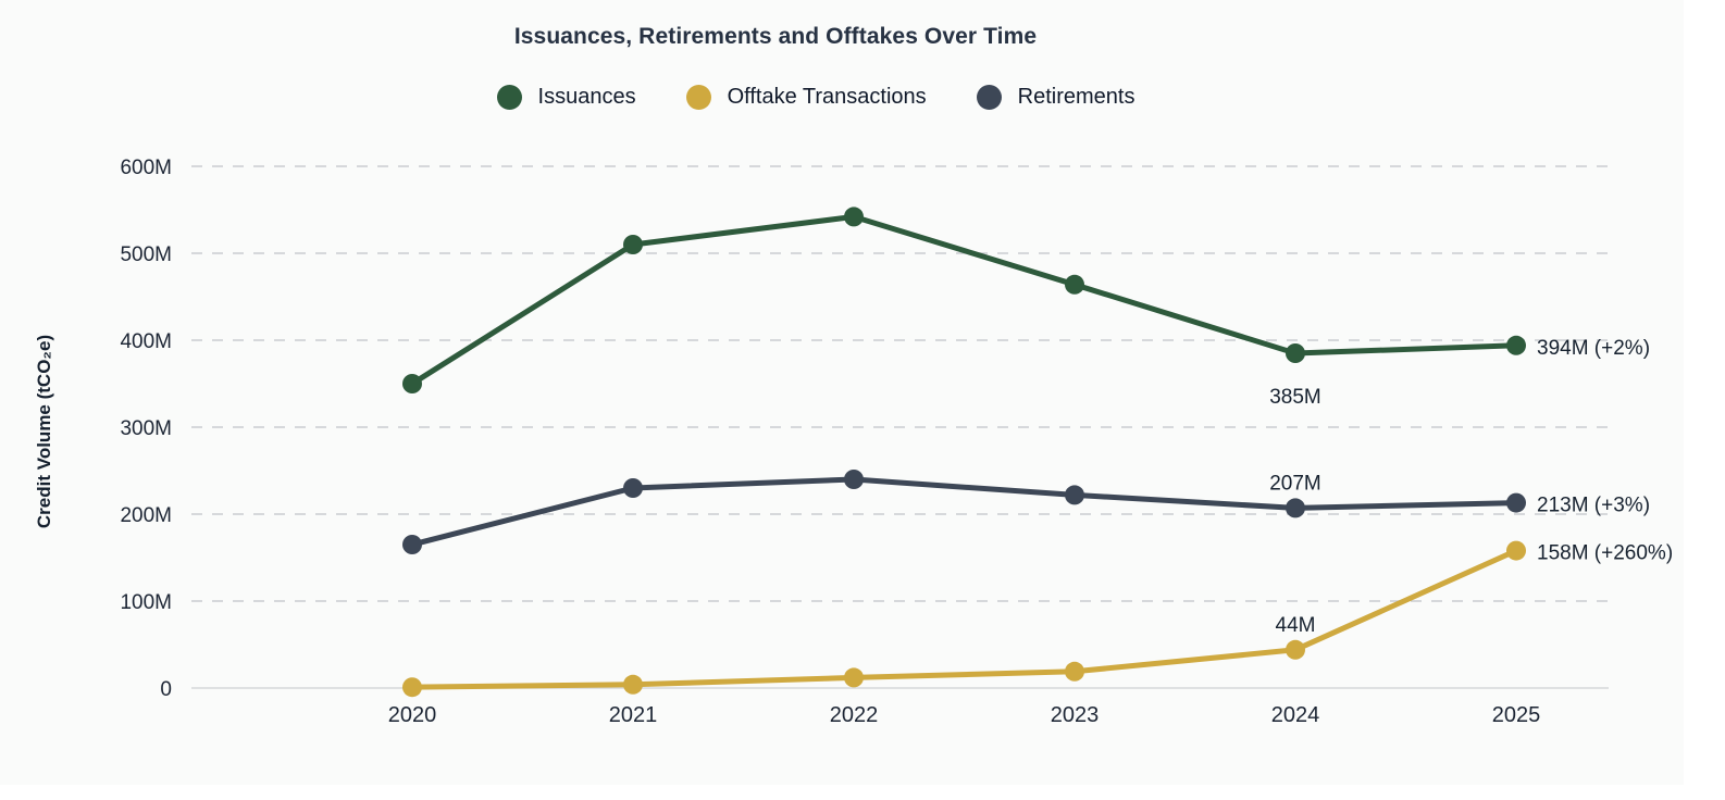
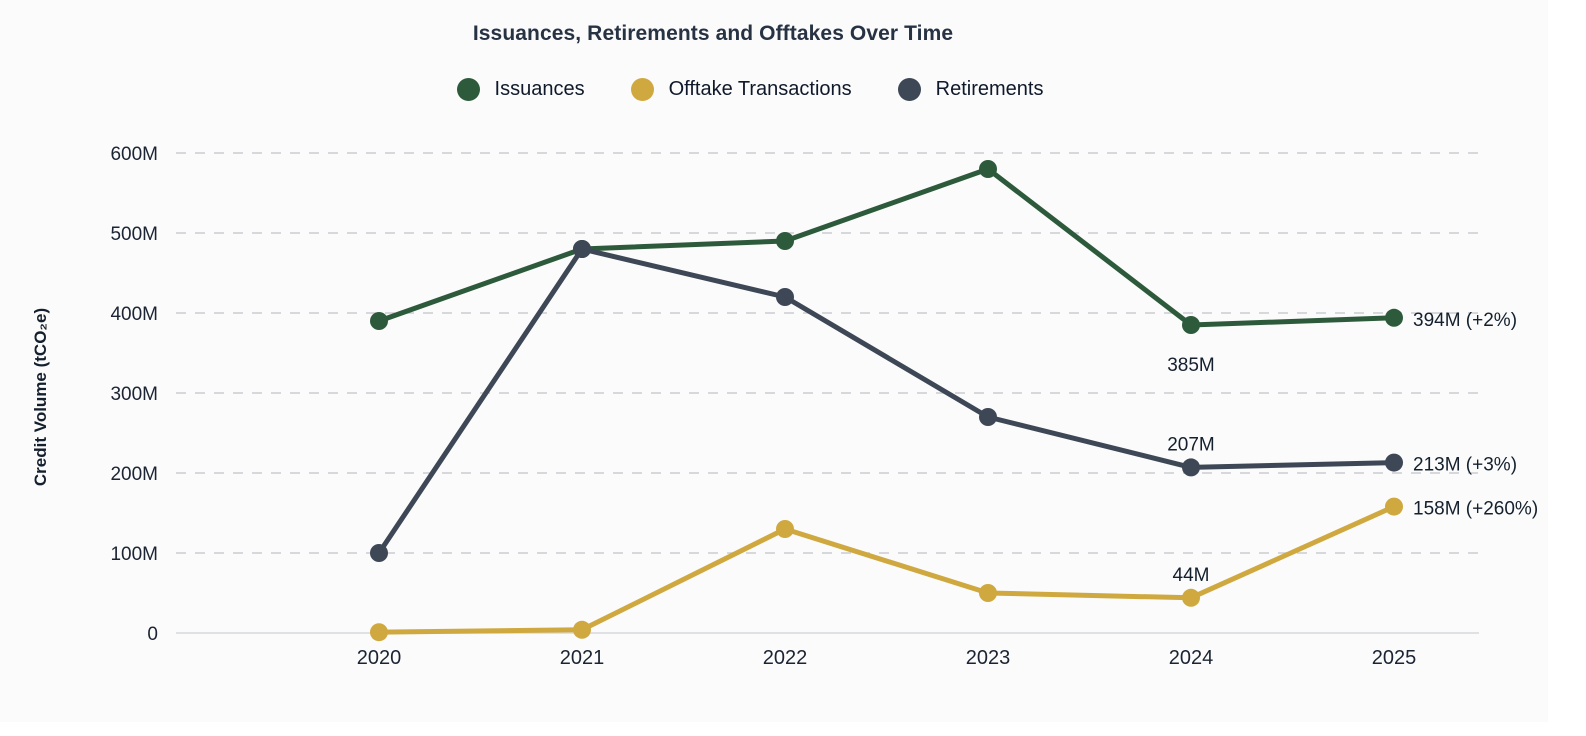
Issuances/2020: 350M -> 390M
Retirements/2020: 160M -> 100M
Issuances/2021: 510M -> 480M
Retirements/2021: 230M -> 480M
Issuances/2022: 540M -> 490M
Offtake Transactions/2022: 10M -> 130M
Retirements/2022: 240M -> 420M
Issuances/2023: 460M -> 580M
Offtake Transactions/2023: 20M -> 50M
Retirements/2023: 220M -> 270M
